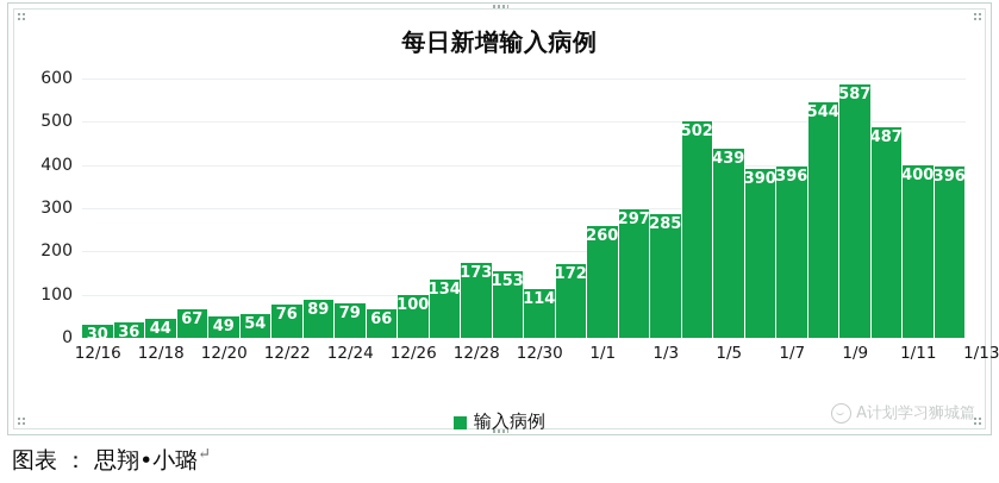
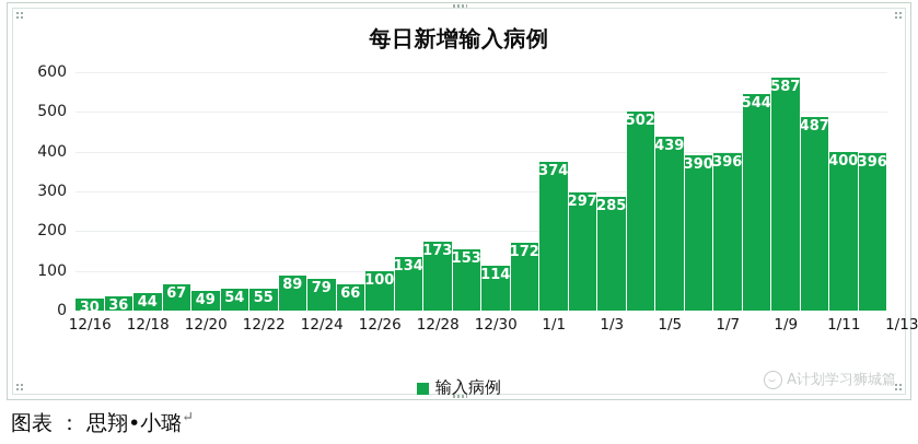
12/22: 76 -> 55
1/1: 260 -> 374
